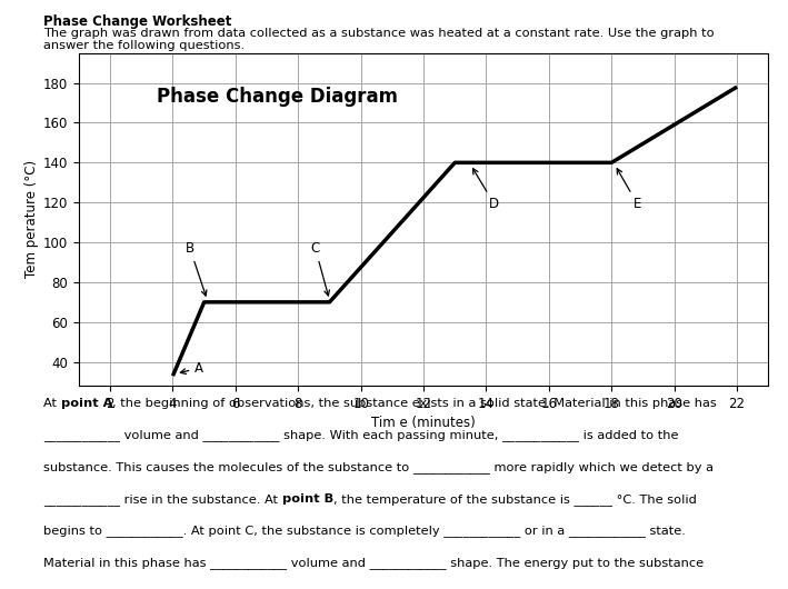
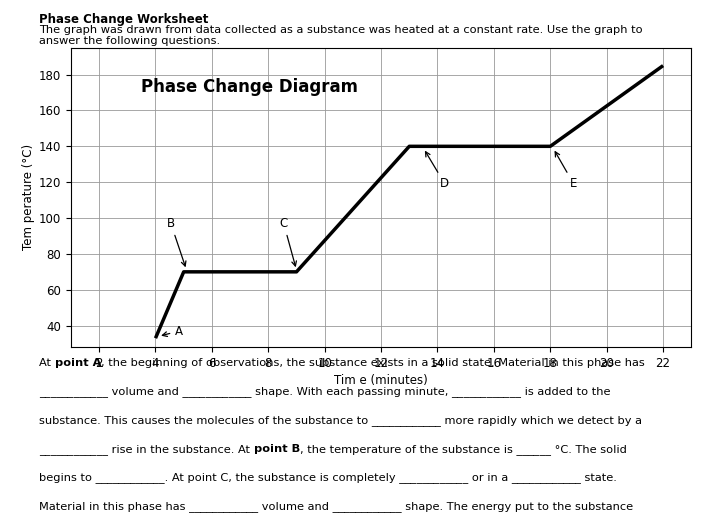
22: 178 -> 185
